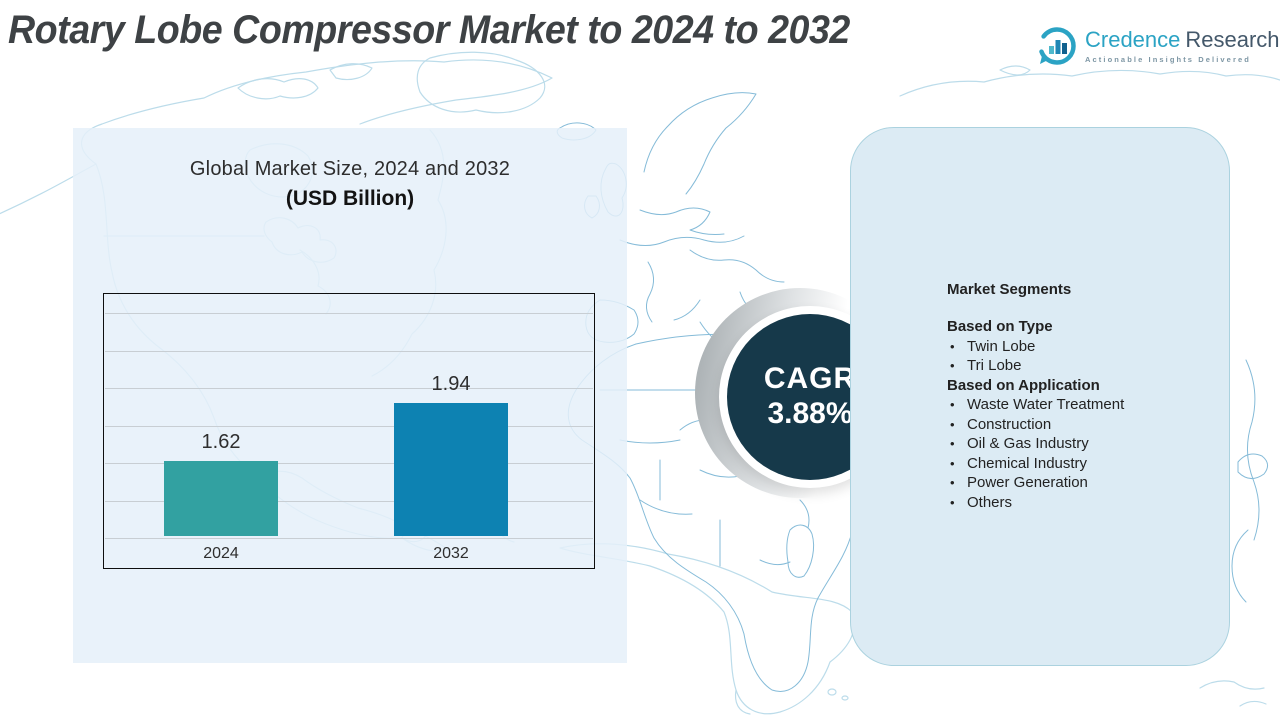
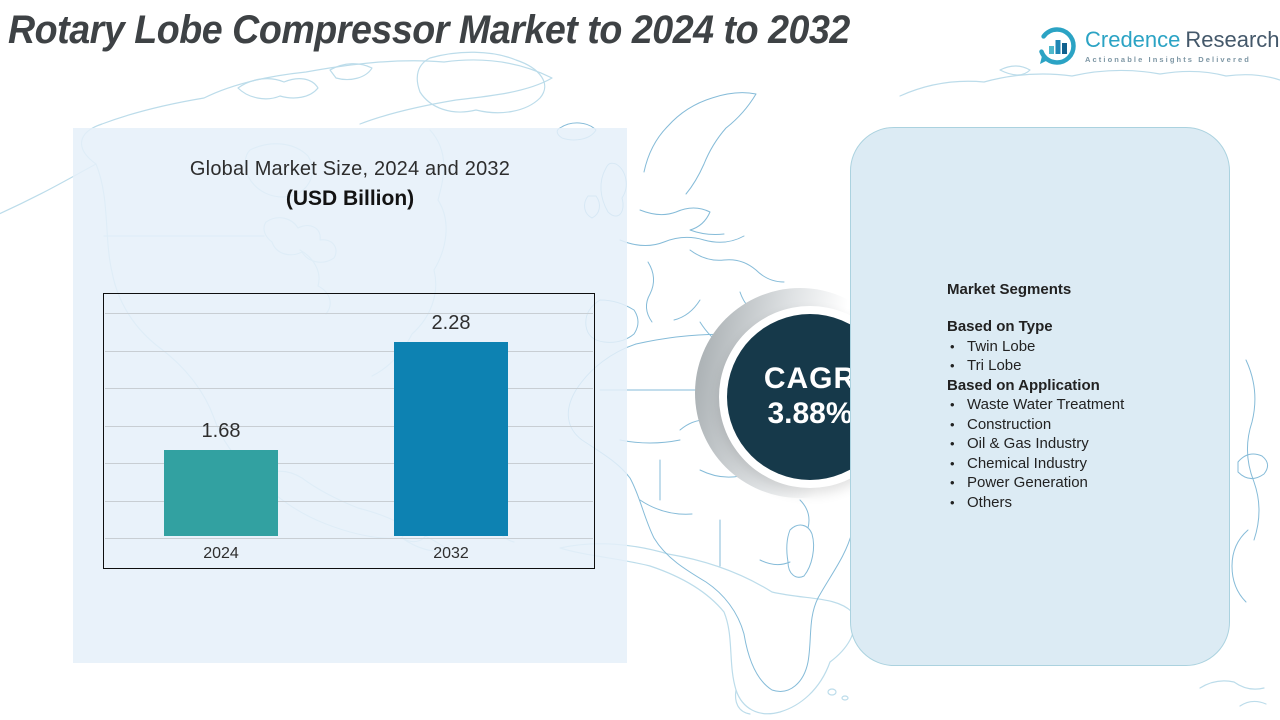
2024: 1.62 -> 1.68
2032: 1.94 -> 2.28
